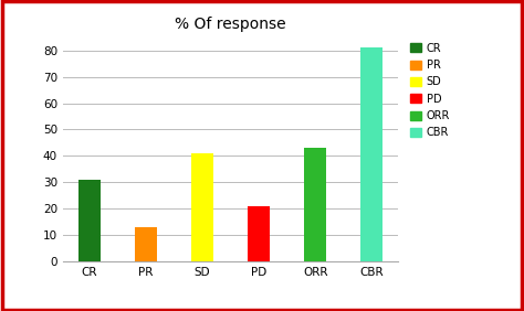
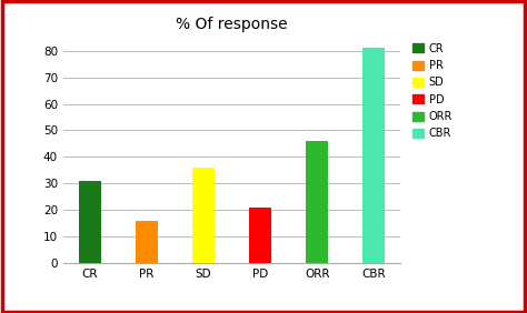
PR: 13 -> 16
SD: 41 -> 36
ORR: 43 -> 46
